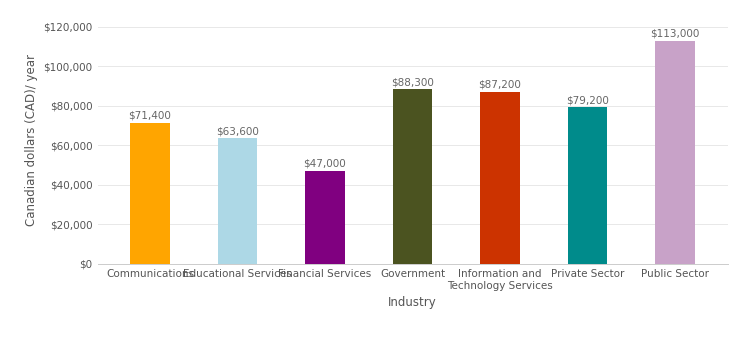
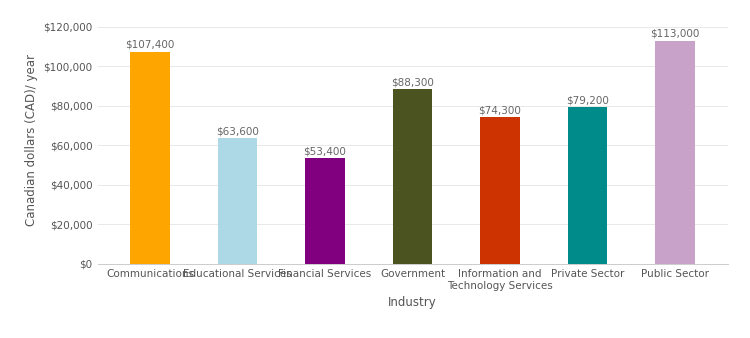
Communications: $71,400 -> $107,400
Financial Services: $47,000 -> $53,400
Information and Technology Services: $87,200 -> $74,300
